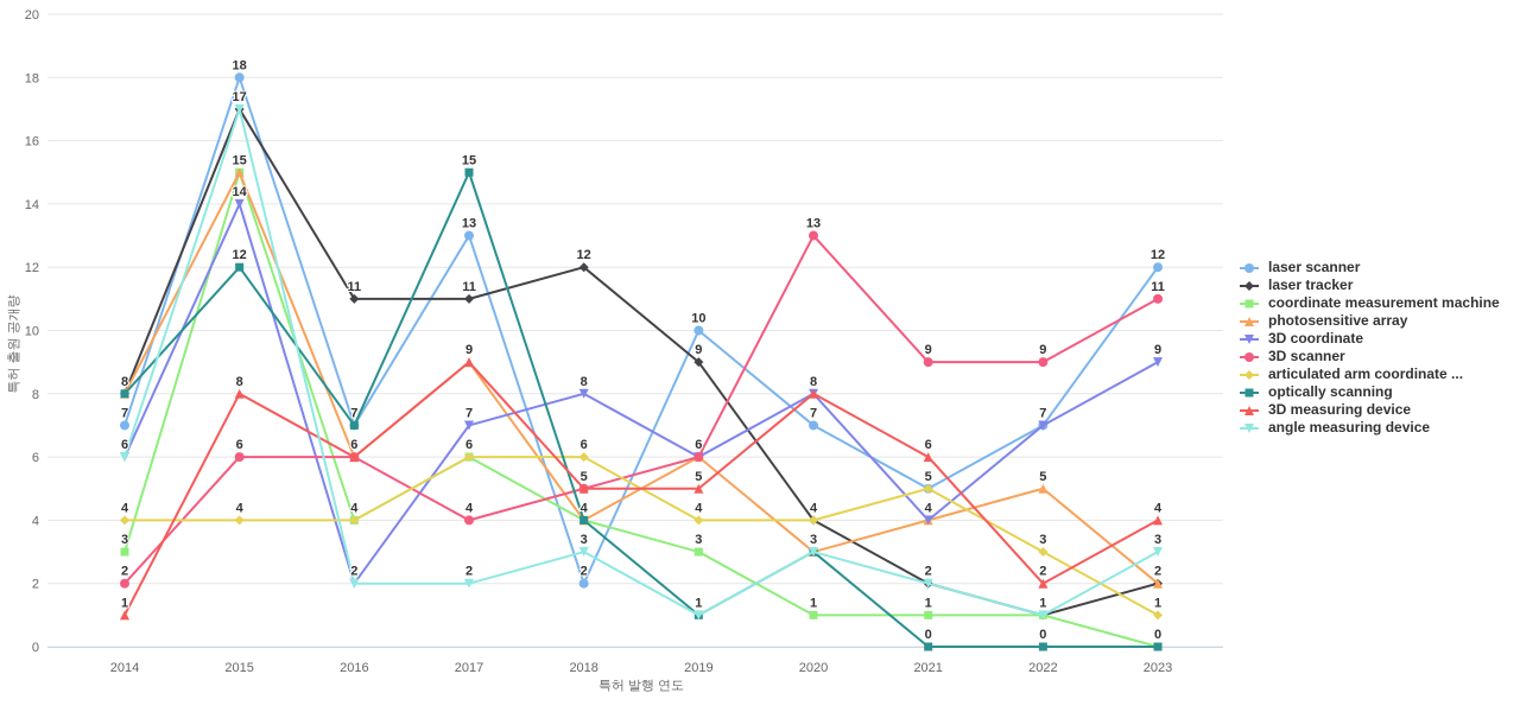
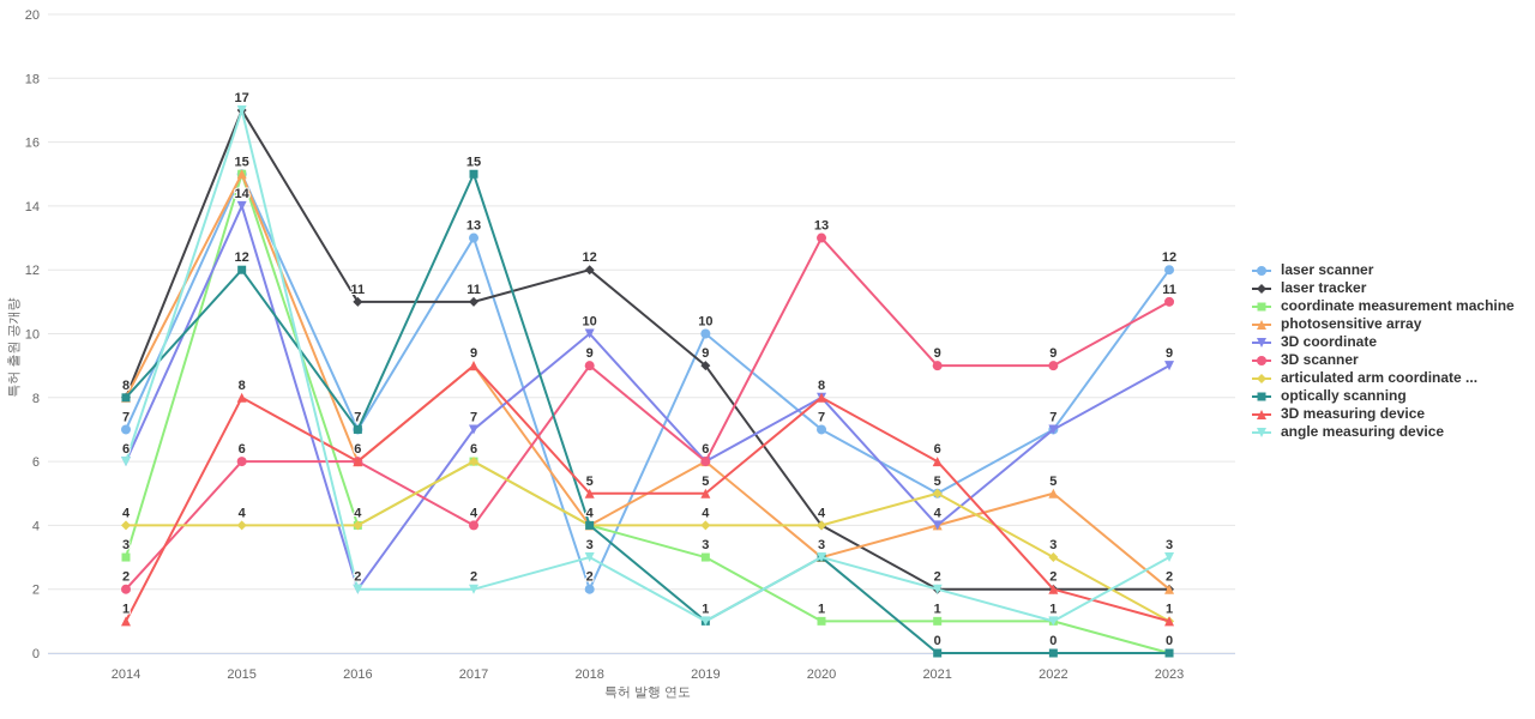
laser scanner/2015: 18 -> 15
3D coordinate/2018: 8 -> 10
3D scanner/2018: 5 -> 9
articulated arm coordinate .../2018: 6 -> 4
laser tracker/2022: 1 -> 2
3D measuring device/2023: 4 -> 1
